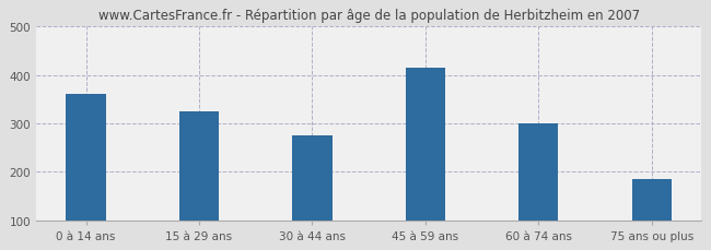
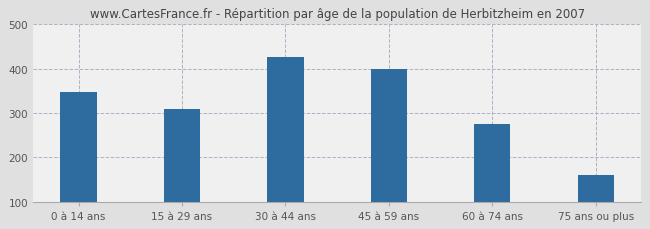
0 à 14 ans: 360 -> 348
15 à 29 ans: 325 -> 310
30 à 44 ans: 275 -> 426
45 à 59 ans: 415 -> 400
60 à 74 ans: 300 -> 275
75 ans ou plus: 185 -> 161
